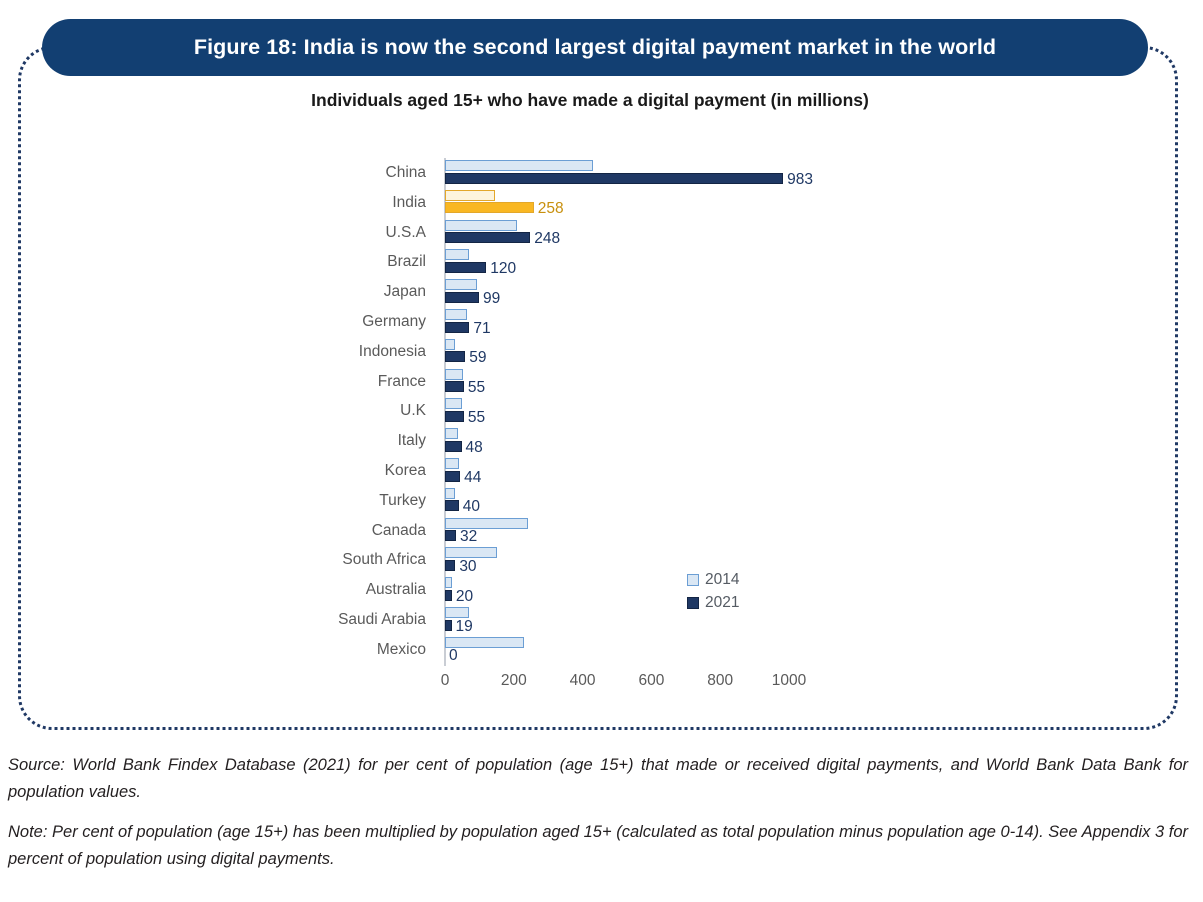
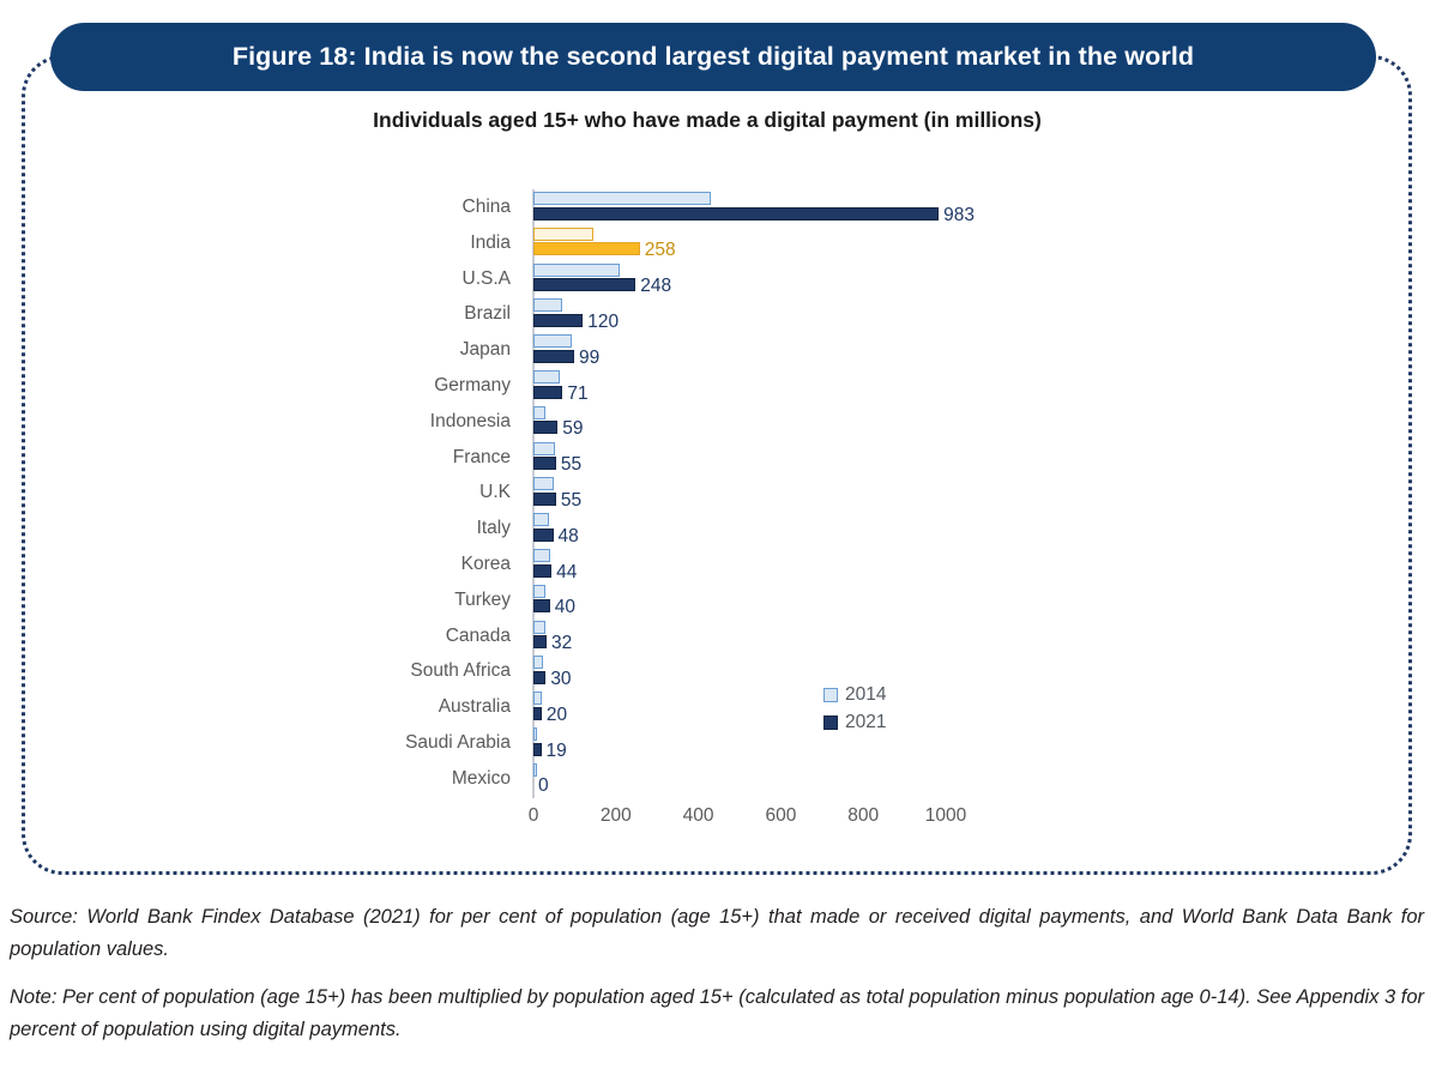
2014/Canada: 240 -> 30
2014/South Africa: 150 -> 20
2014/Saudi Arabia: 70 -> 10
2014/Mexico: 230 -> 10
